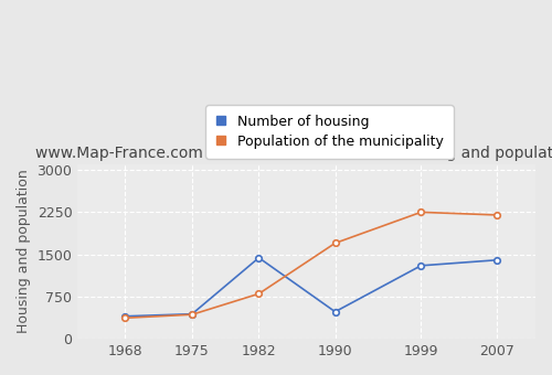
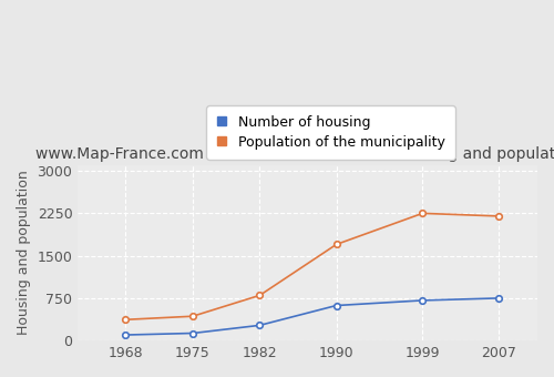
Number of housing/1968: 400 -> 100
Number of housing/1975: 440 -> 130
Number of housing/1982: 1440 -> 270
Number of housing/1990: 480 -> 620
Number of housing/1999: 1300 -> 710
Number of housing/2007: 1400 -> 750
